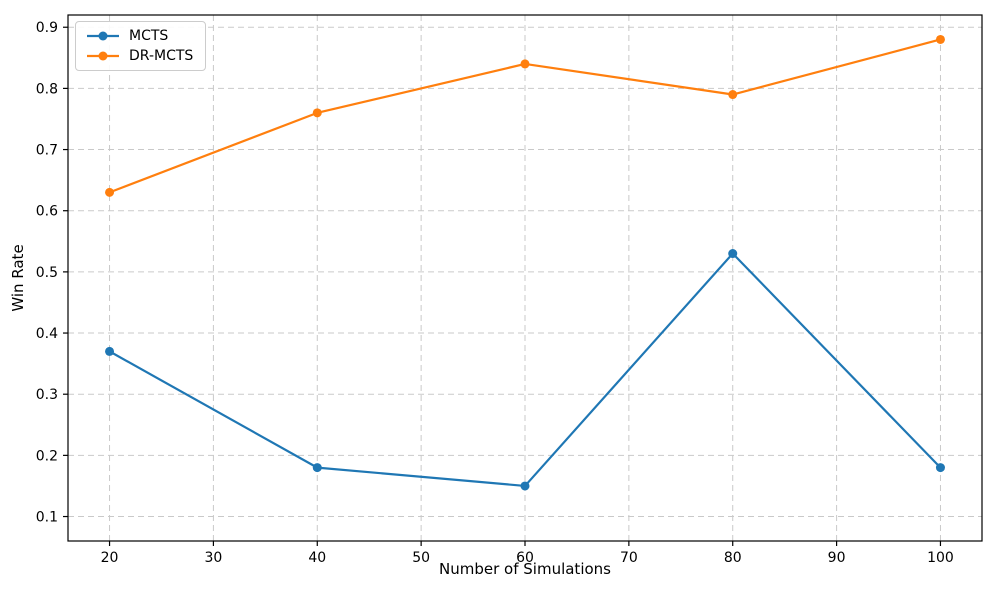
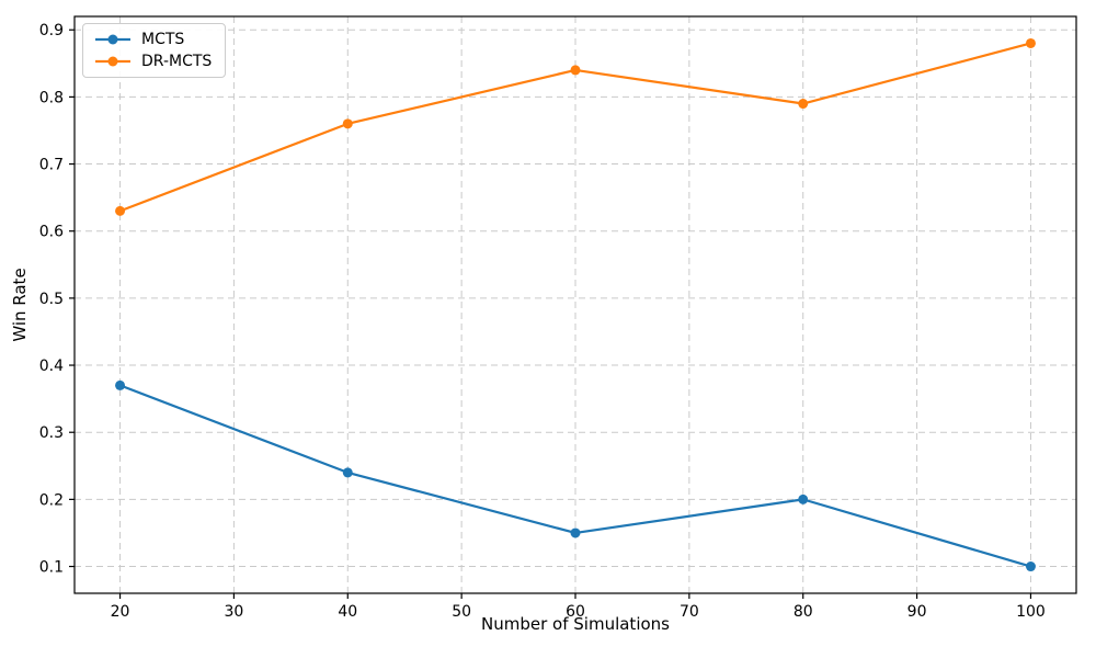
MCTS/40: 0.18 -> 0.24
MCTS/80: 0.53 -> 0.20
MCTS/100: 0.18 -> 0.10
